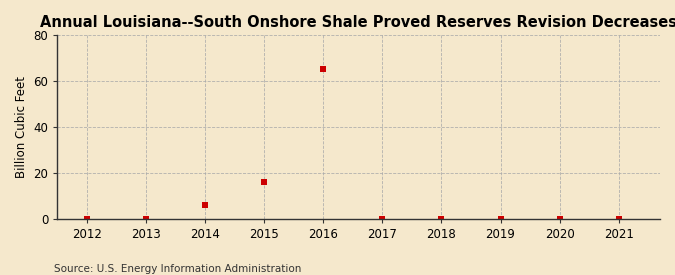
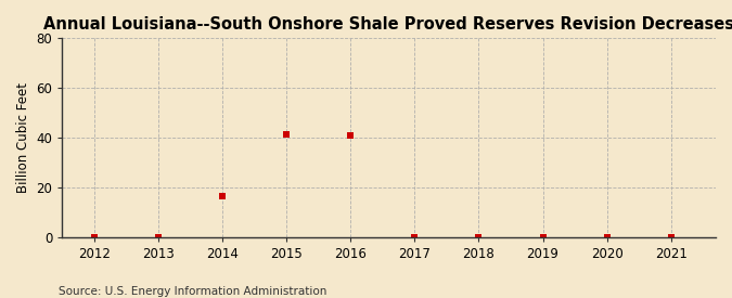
2014: 6.0 -> 16.5
2015: 16.0 -> 41.5
2016: 65.5 -> 41.0
